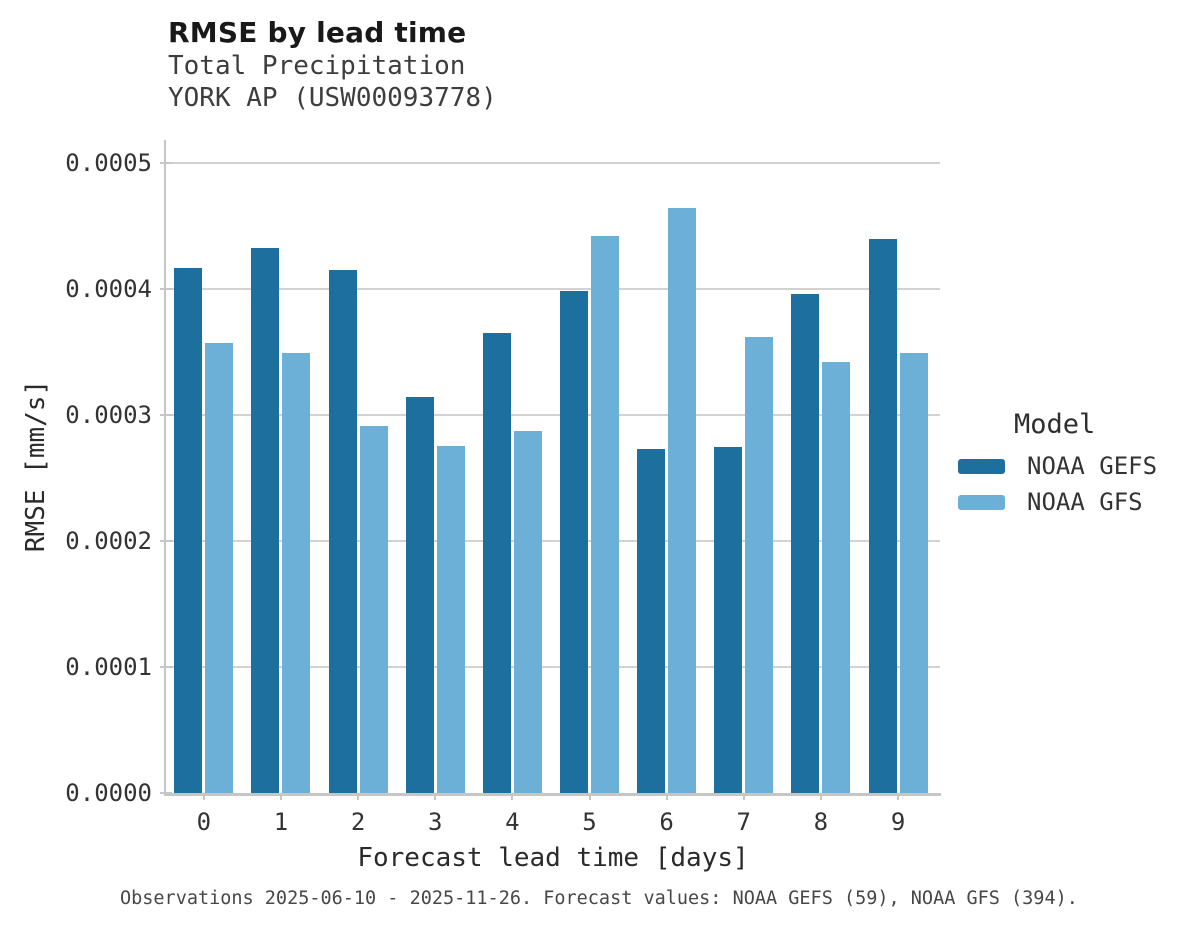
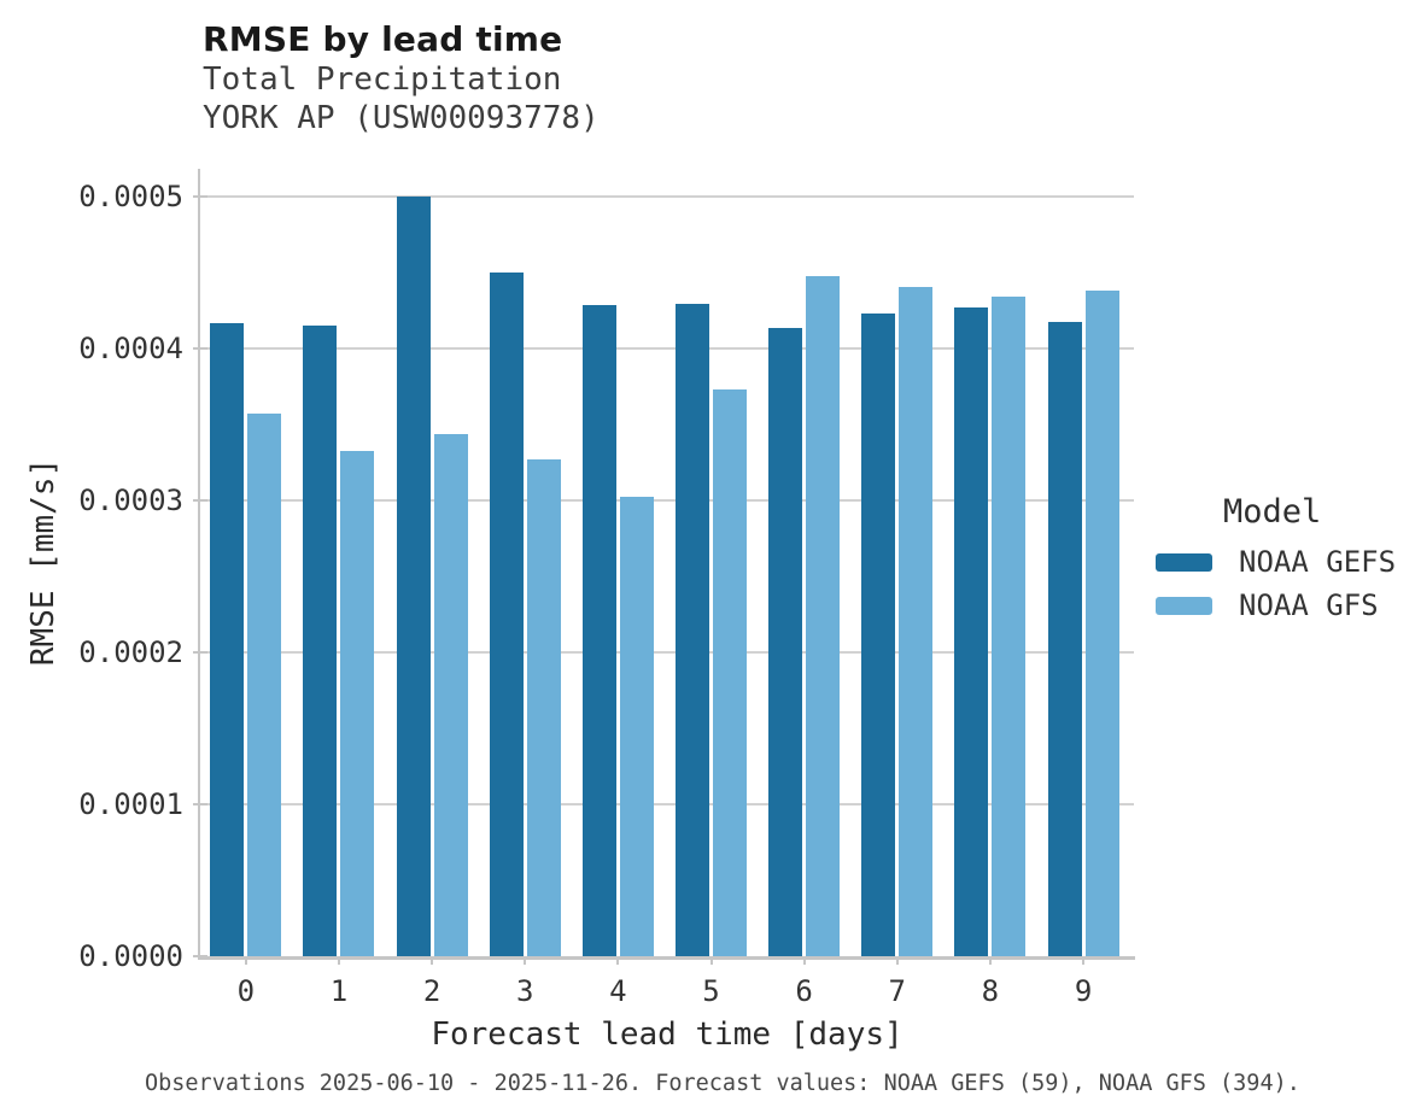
NOAA GEFS/1: 0.000432 -> 0.000415
NOAA GFS/1: 0.000349 -> 0.000332
NOAA GEFS/2: 0.000415 -> 0.000500
NOAA GFS/2: 0.000291 -> 0.000343
NOAA GEFS/3: 0.000314 -> 0.000450
NOAA GFS/3: 0.000275 -> 0.000327
NOAA GEFS/4: 0.000365 -> 0.000428
NOAA GFS/4: 0.000287 -> 0.000302
NOAA GEFS/5: 0.000398 -> 0.000429
NOAA GFS/5: 0.000442 -> 0.000373
NOAA GEFS/6: 0.000273 -> 0.000413
NOAA GFS/6: 0.000464 -> 0.000447
NOAA GEFS/7: 0.000274 -> 0.000423
NOAA GFS/7: 0.000362 -> 0.000440
NOAA GEFS/8: 0.000396 -> 0.000427
NOAA GFS/8: 0.000342 -> 0.000434
NOAA GEFS/9: 0.000439 -> 0.000417
NOAA GFS/9: 0.000349 -> 0.000438
